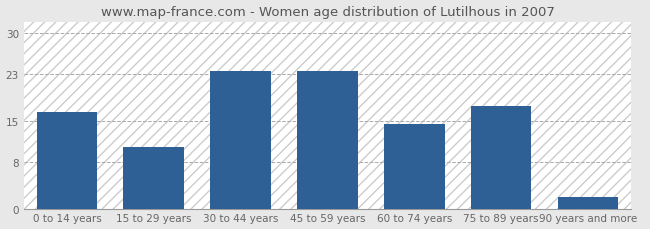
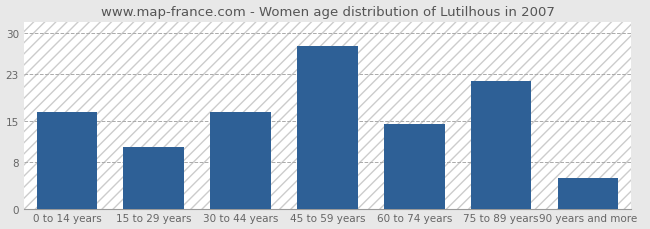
30 to 44 years: 23.5 -> 16.6
45 to 59 years: 23.5 -> 27.8
75 to 89 years: 17.5 -> 21.8
90 years and more: 2.0 -> 5.2
